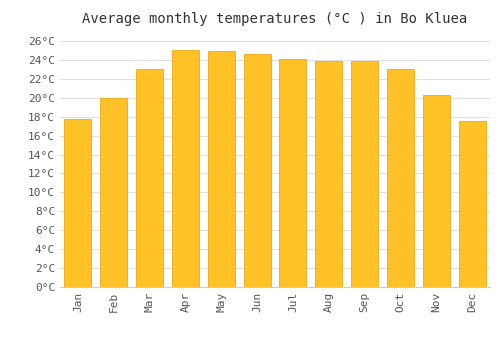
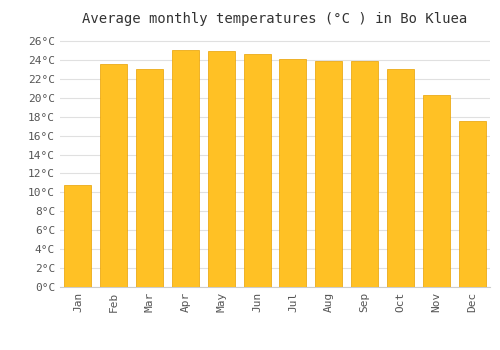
Jan: 17.8°C -> 10.8°C
Feb: 20.0°C -> 23.6°C
